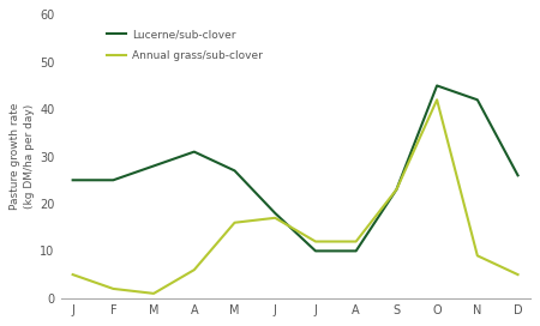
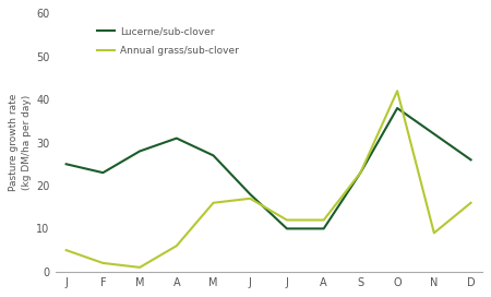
Lucerne/sub-clover/F: 25 -> 23
Lucerne/sub-clover/O: 45 -> 38
Lucerne/sub-clover/N: 42 -> 32
Annual grass/sub-clover/D: 5 -> 16
